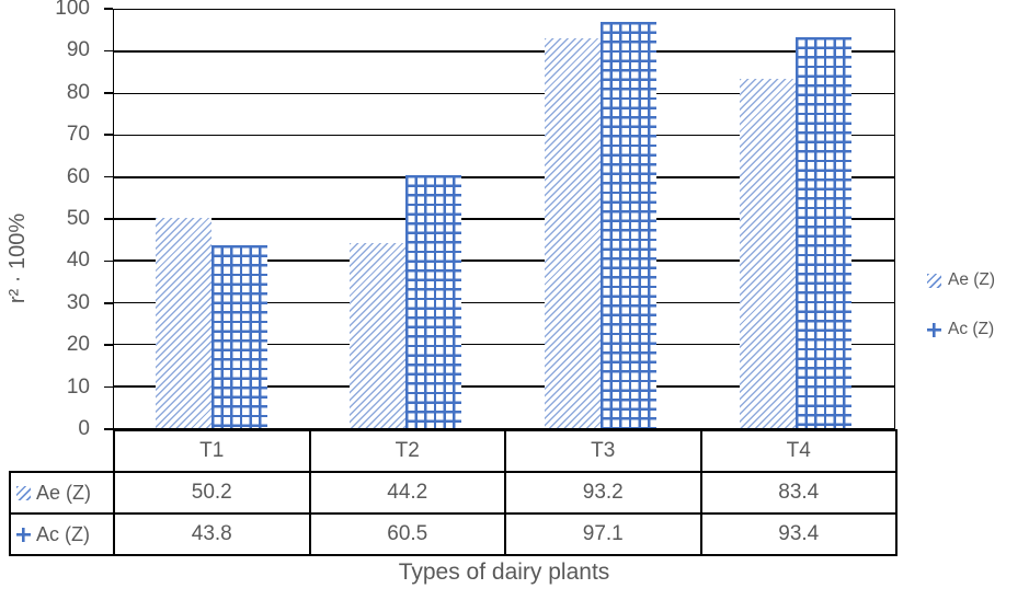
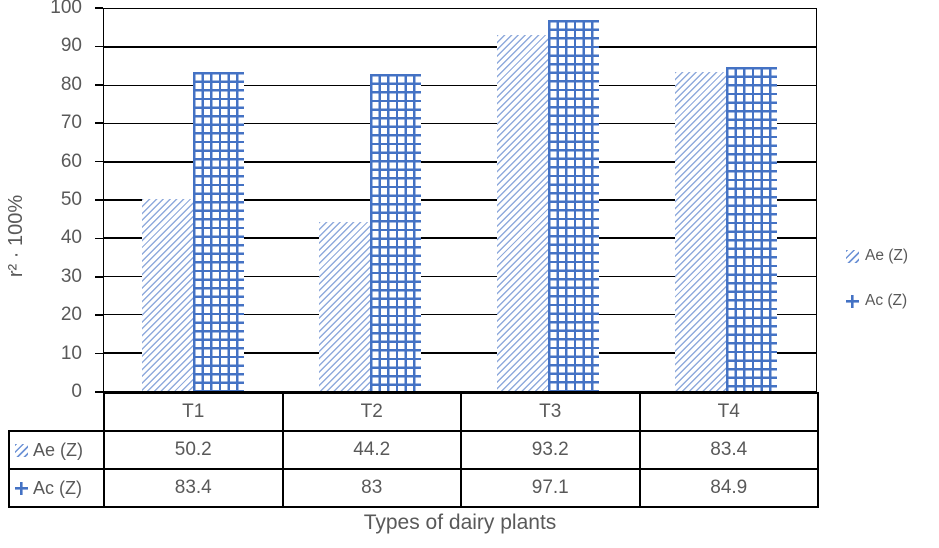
Ac (Z)/T1: 43.8 -> 83.4
Ac (Z)/T2: 60.5 -> 83
Ac (Z)/T4: 93.4 -> 84.9
